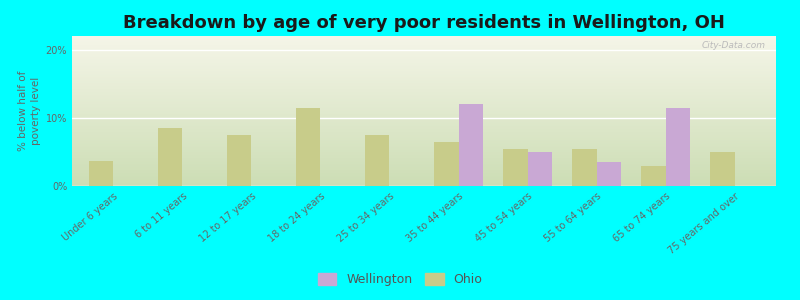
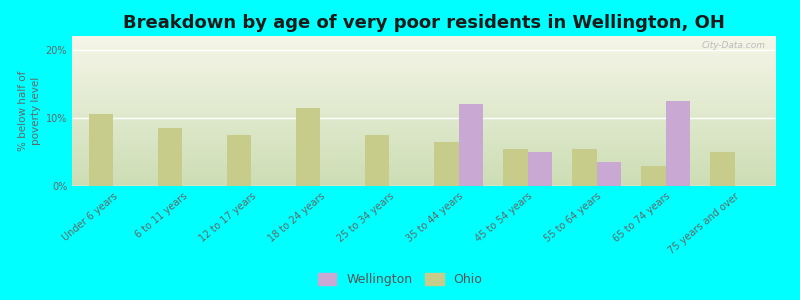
Ohio/Under 6 years: 3.6% -> 10.5%
Wellington/65 to 74 years: 11.4% -> 12.5%
